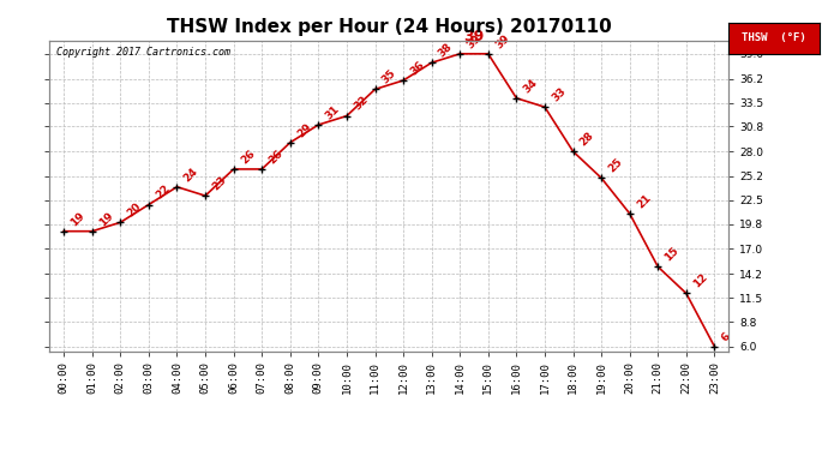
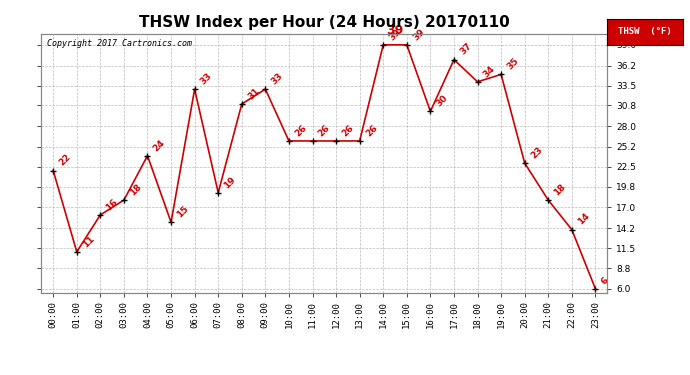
00:00: 19 -> 22
01:00: 19 -> 11
02:00: 20 -> 16
03:00: 22 -> 18
05:00: 23 -> 15
06:00: 26 -> 33
07:00: 26 -> 19
08:00: 29 -> 31
09:00: 31 -> 33
10:00: 32 -> 26
11:00: 35 -> 26
12:00: 36 -> 26
13:00: 38 -> 26
16:00: 34 -> 30
17:00: 33 -> 37
18:00: 28 -> 34
19:00: 25 -> 35
20:00: 21 -> 23
21:00: 15 -> 18
22:00: 12 -> 14
